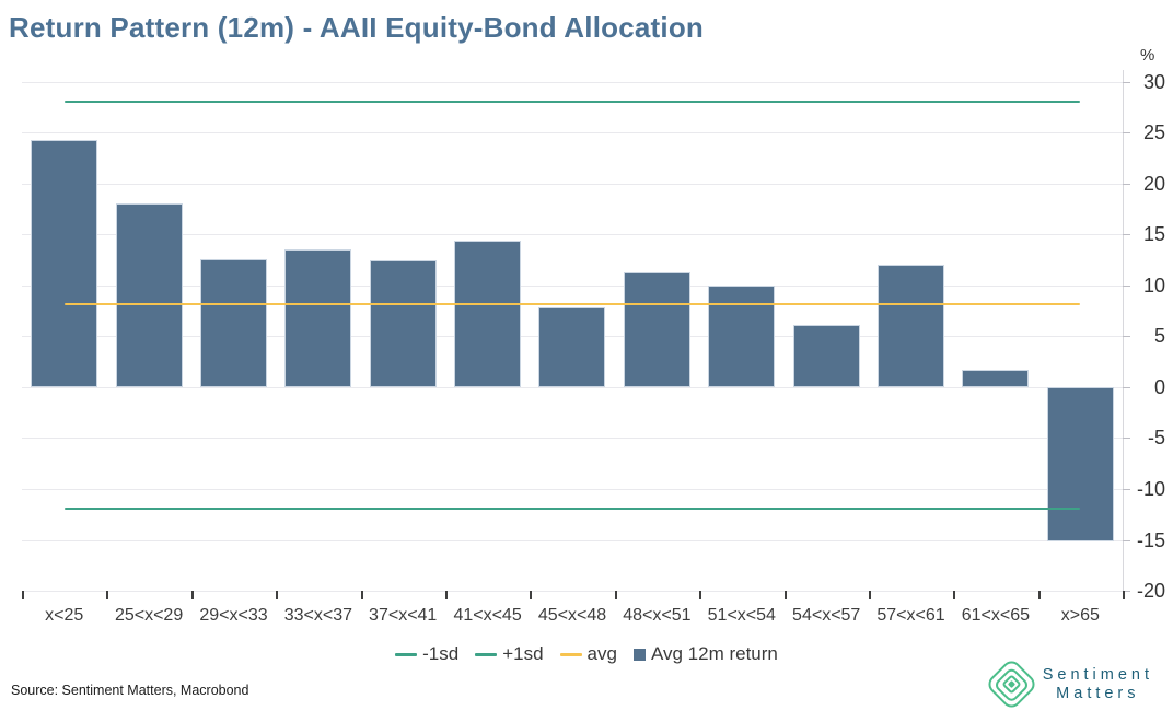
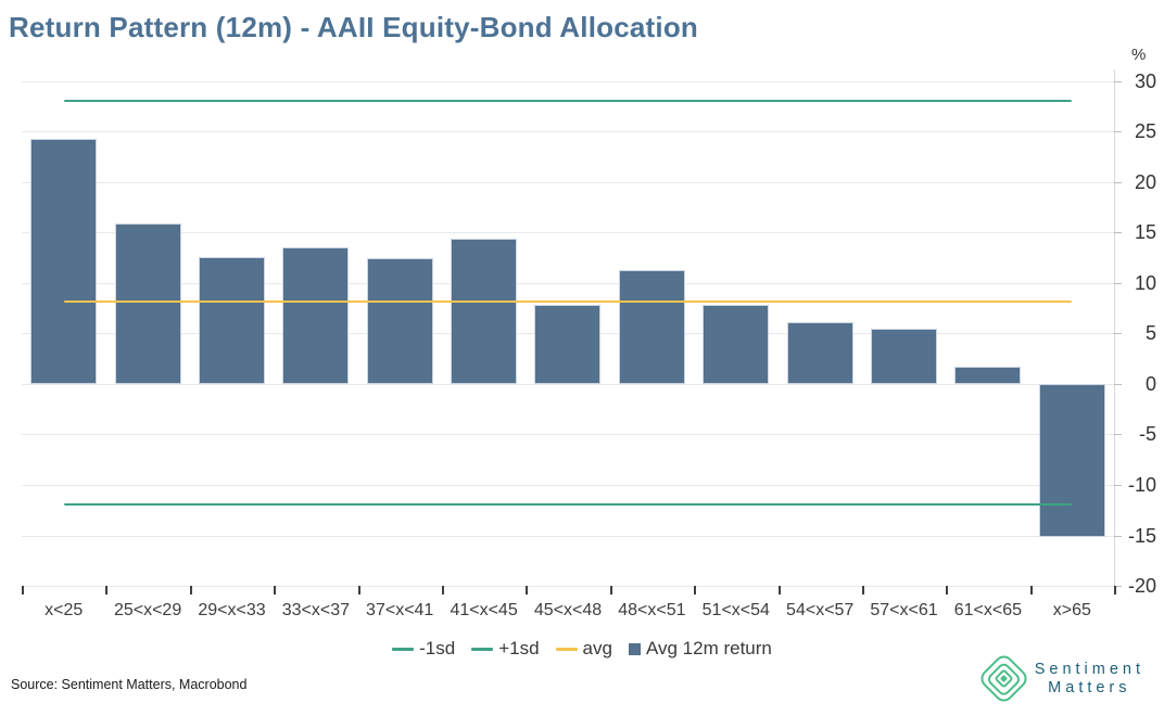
25<x<29: 18 -> 16
51<x<54: 10 -> 8
57<x<61: 12 -> 6
